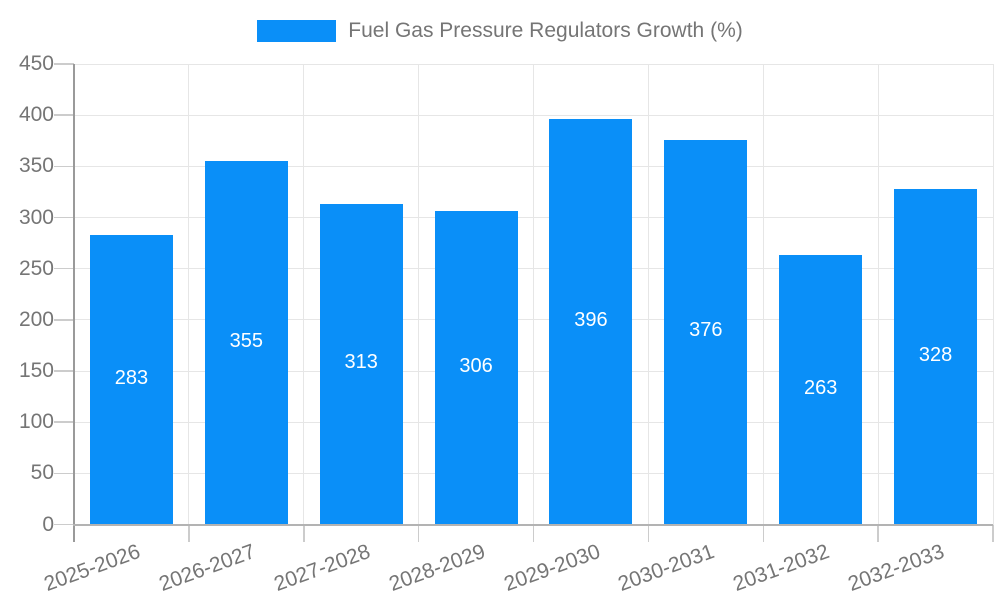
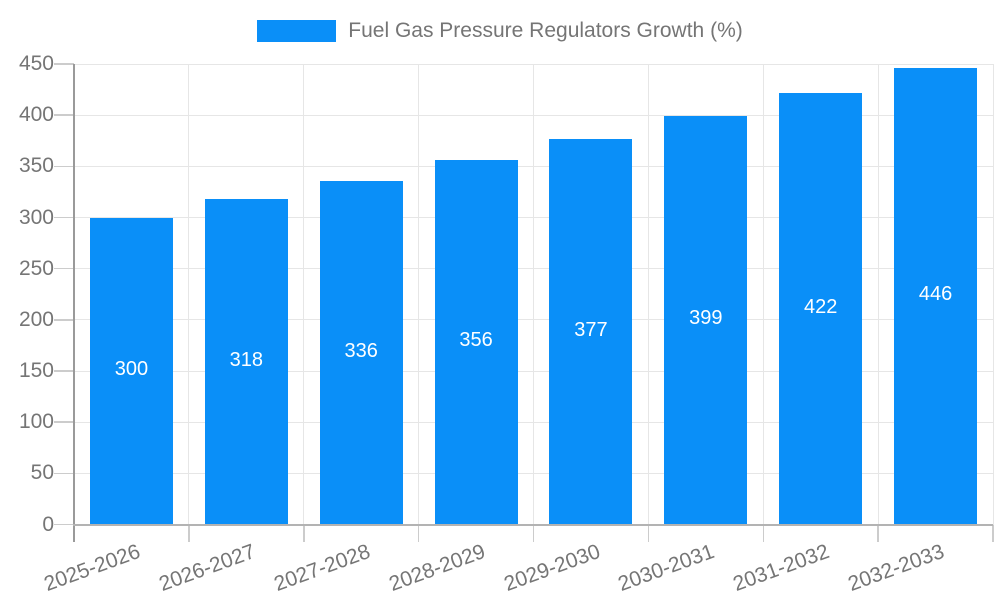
2025-2026: 283 -> 300
2026-2027: 355 -> 318
2027-2028: 313 -> 336
2028-2029: 306 -> 356
2029-2030: 396 -> 377
2030-2031: 376 -> 399
2031-2032: 263 -> 422
2032-2033: 328 -> 446
